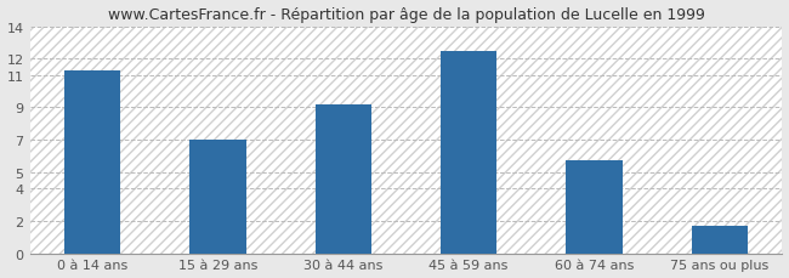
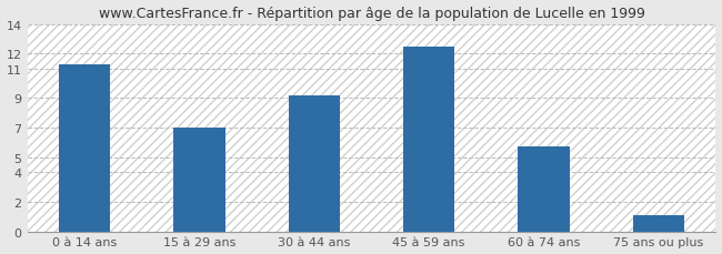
75 ans ou plus: 1.7 -> 1.1
